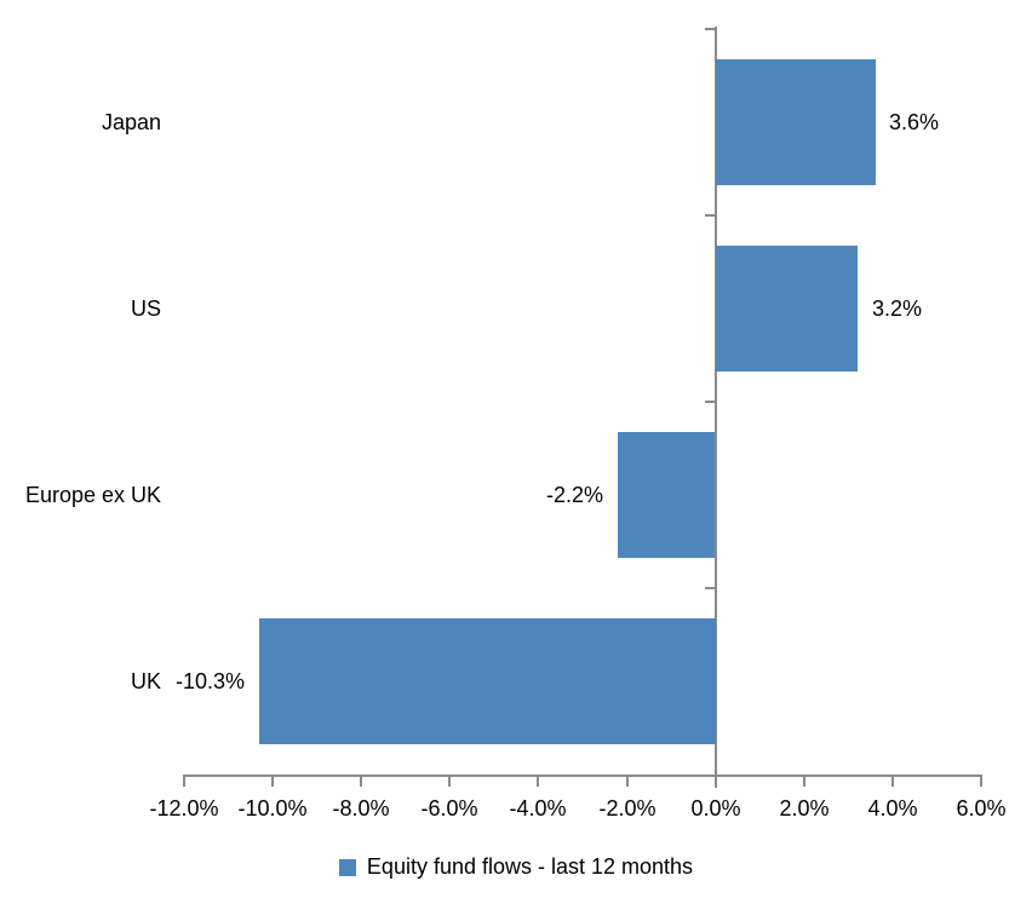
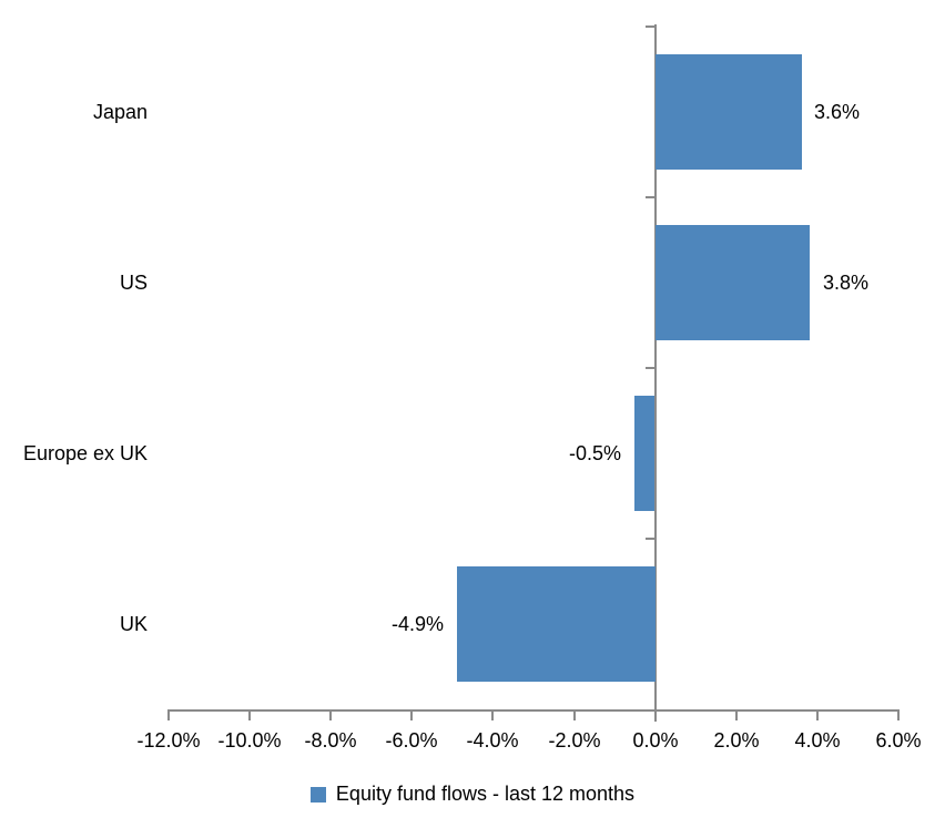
US: 3.2% -> 3.8%
Europe ex UK: -2.2% -> -0.5%
UK: -10.3% -> -4.9%
